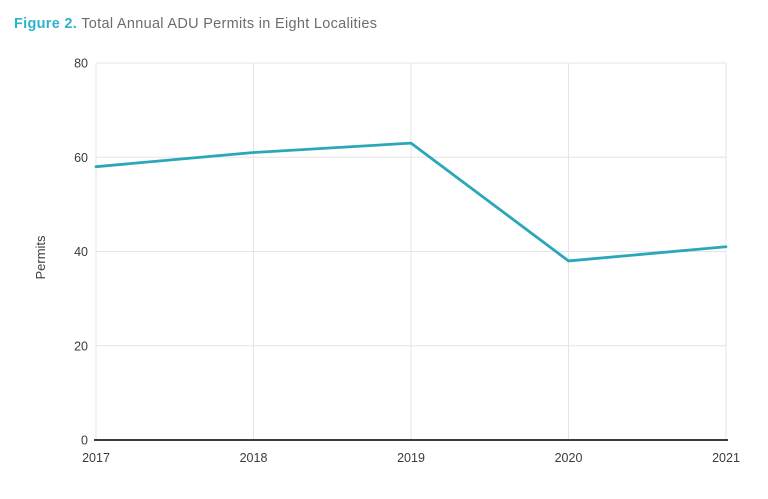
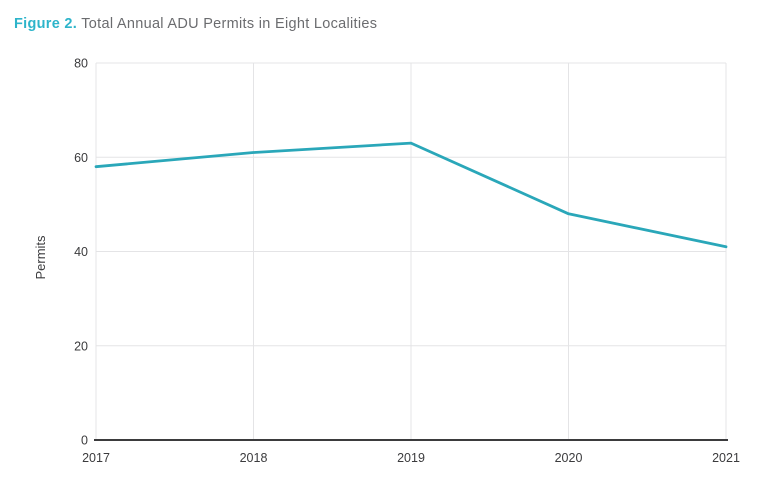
2020: 38 -> 48
